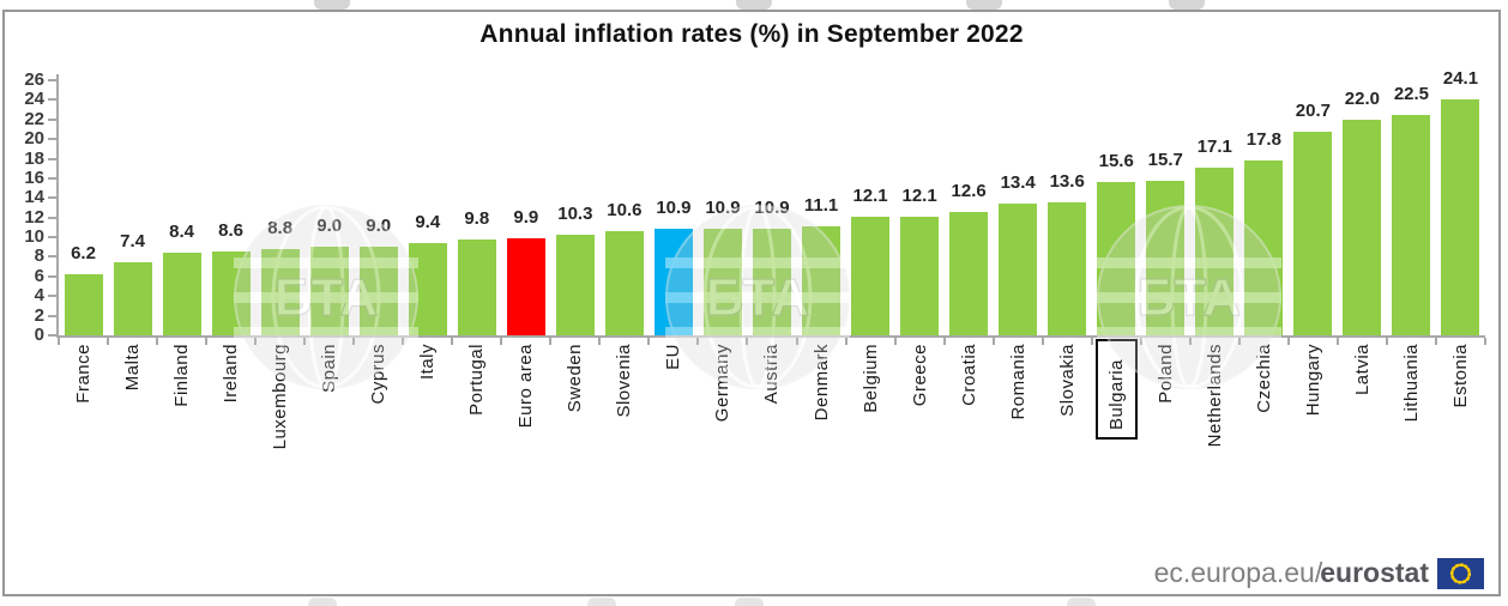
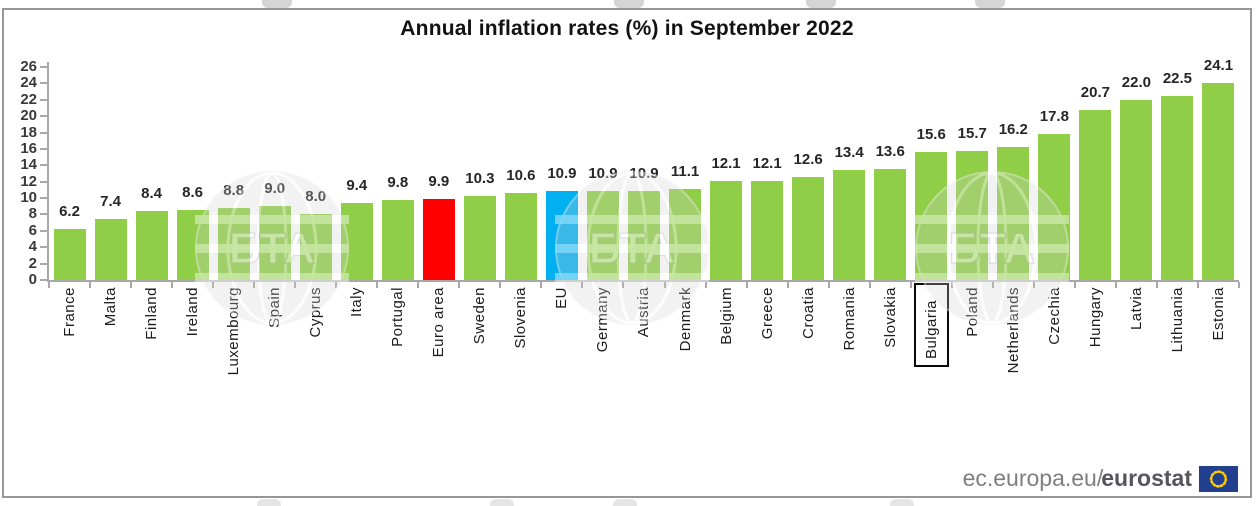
Cyprus: 9.0 -> 8.0
Netherlands: 17.1 -> 16.2
